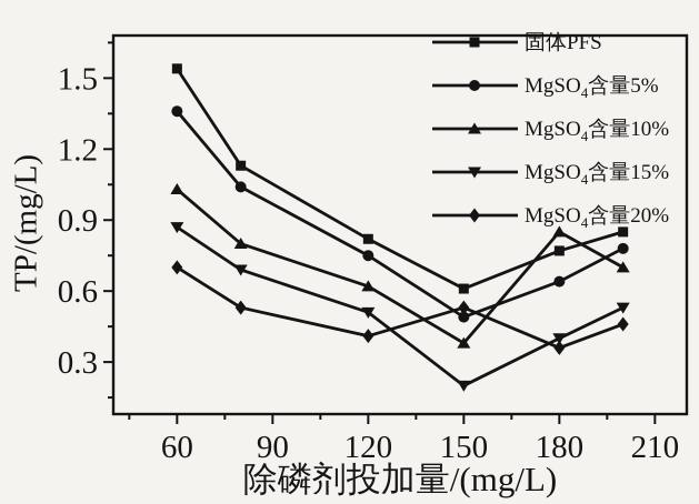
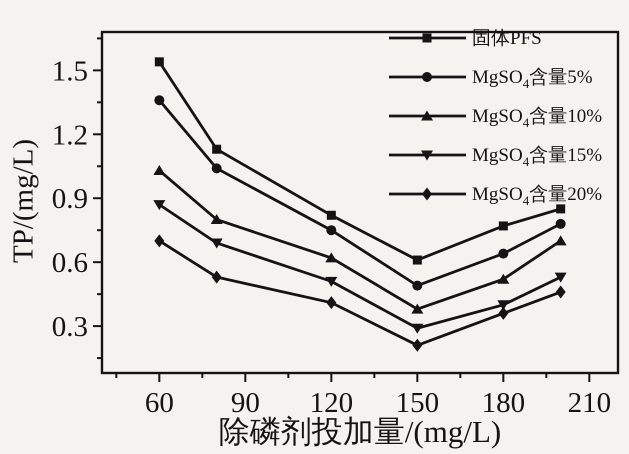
MgSO4含量15%/150: 0.20 -> 0.29
MgSO4含量20%/150: 0.53 -> 0.21
MgSO4含量10%/180: 0.85 -> 0.52
